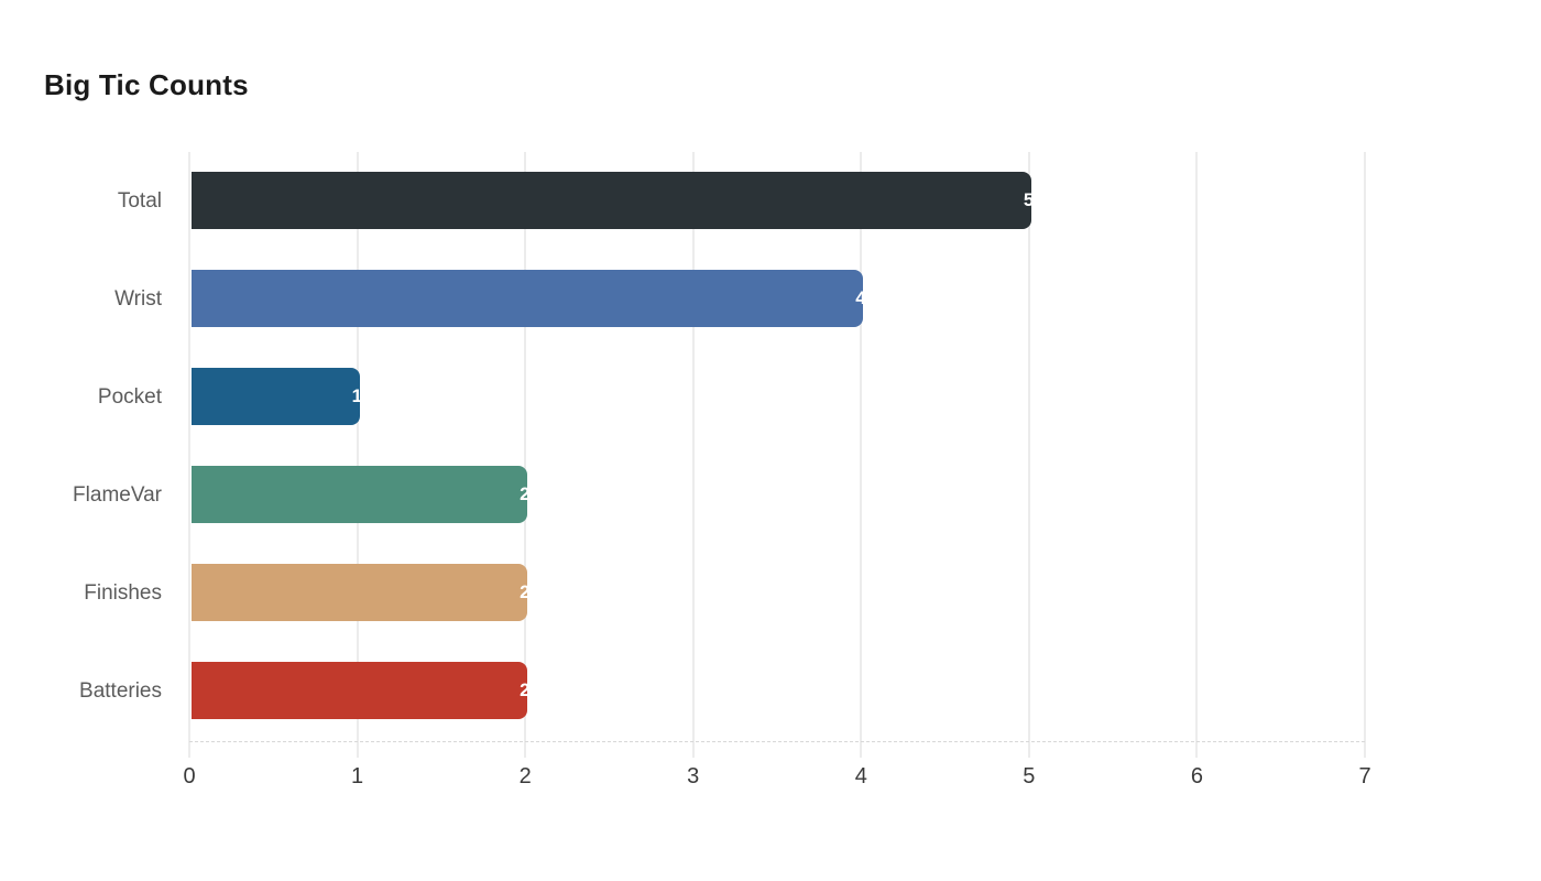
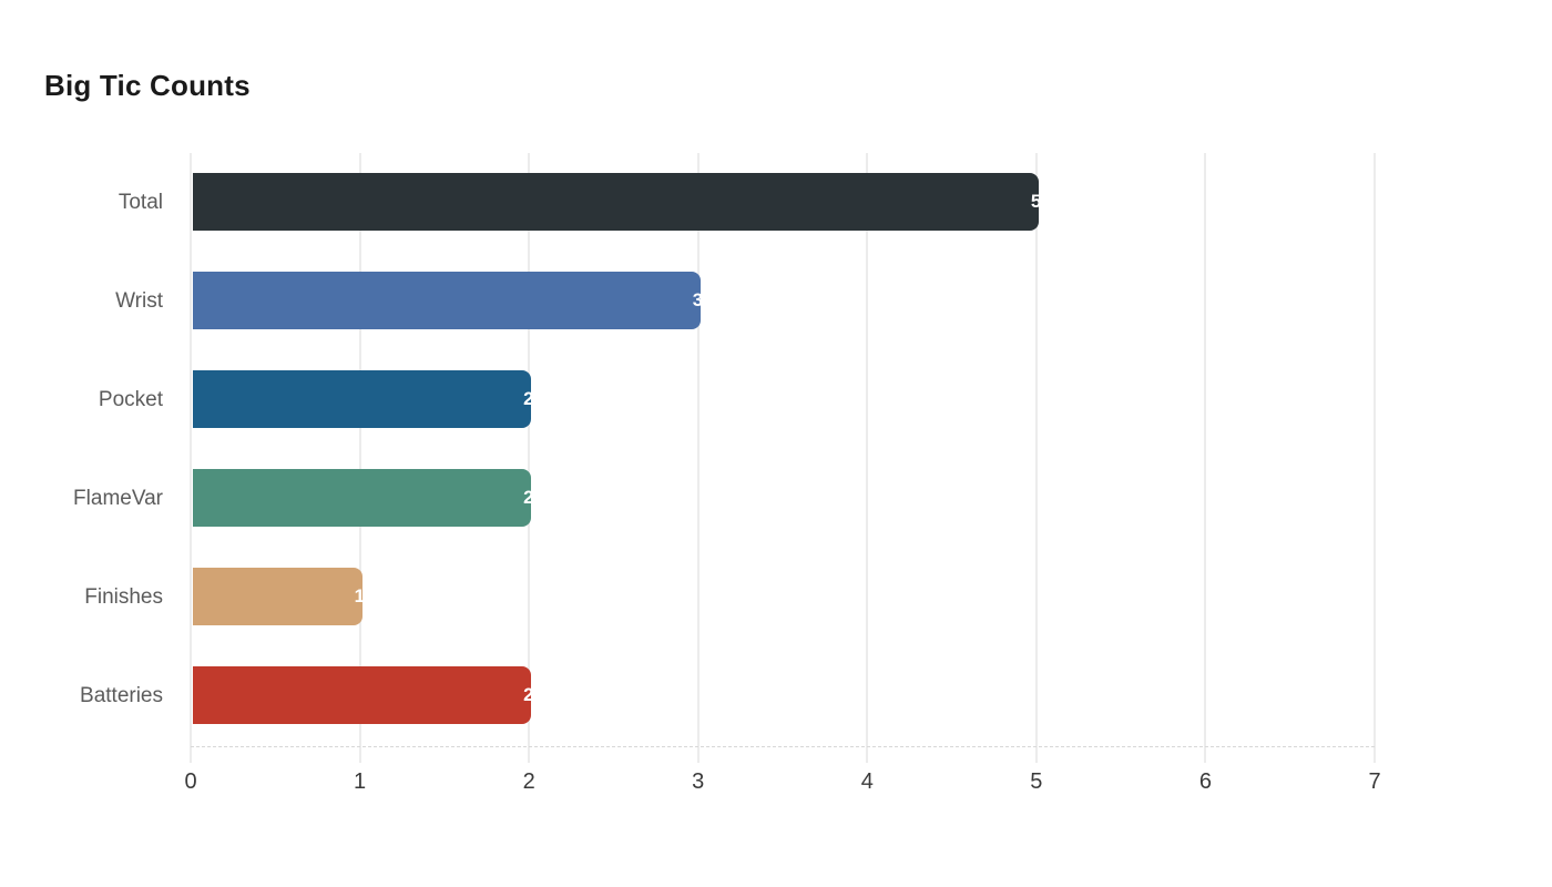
Wrist: 4 -> 3
Pocket: 1 -> 2
Finishes: 2 -> 1
